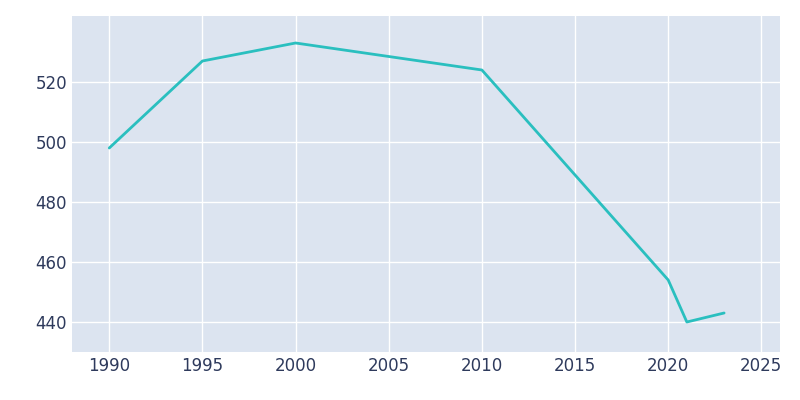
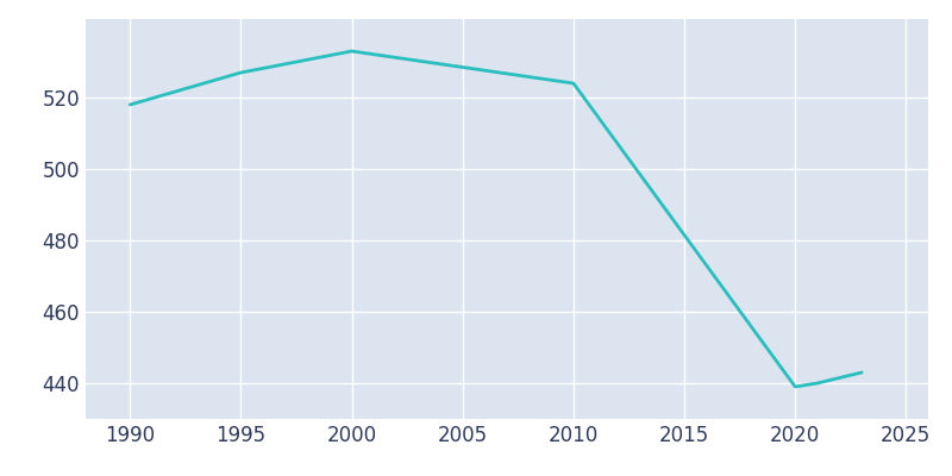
1990: 498 -> 518
2020: 454 -> 439
